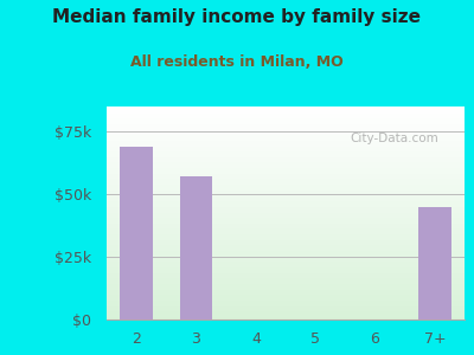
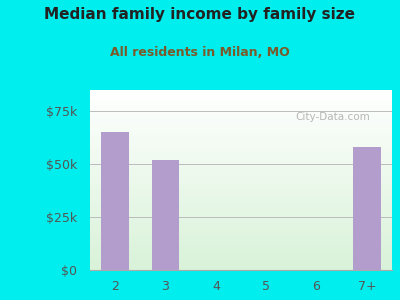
2: $69k -> $65k
3: $57k -> $52k
7+: $45k -> $58k
